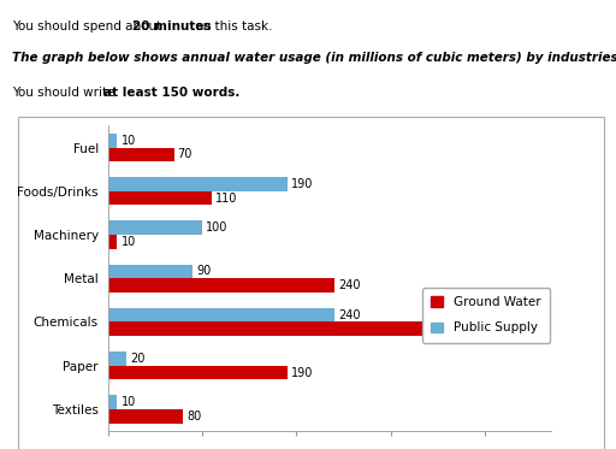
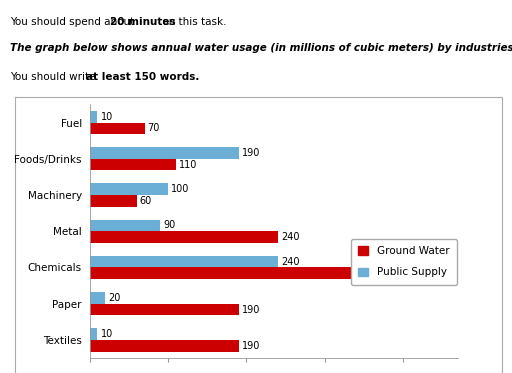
Ground Water/Machinery: 10 -> 60
Ground Water/Textiles: 80 -> 190
